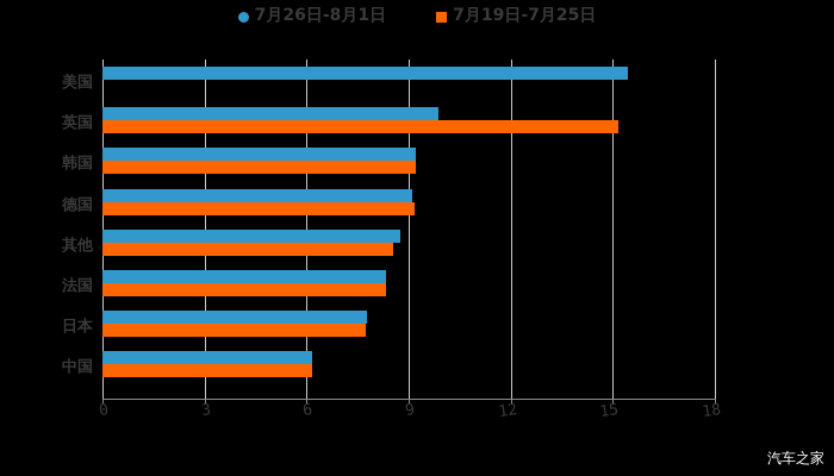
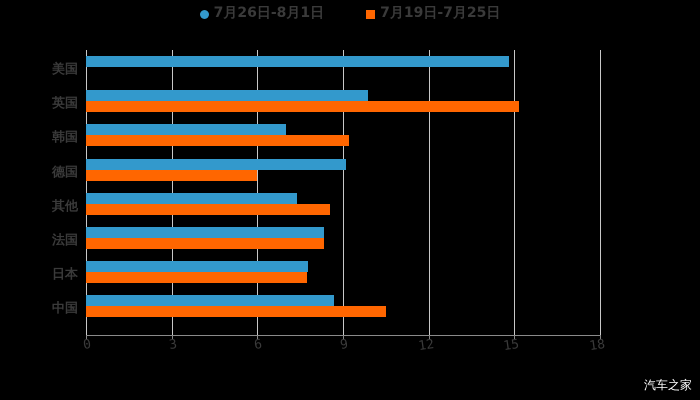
7月26日-8月1日/美国: 15.4 -> 14.8
7月26日-8月1日/韩国: 9.2 -> 7.0
7月19日-7月25日/德国: 9.2 -> 6.0
7月26日-8月1日/其他: 8.8 -> 7.4
7月26日-8月1日/中国: 6.2 -> 8.7
7月19日-7月25日/中国: 6.2 -> 10.5
